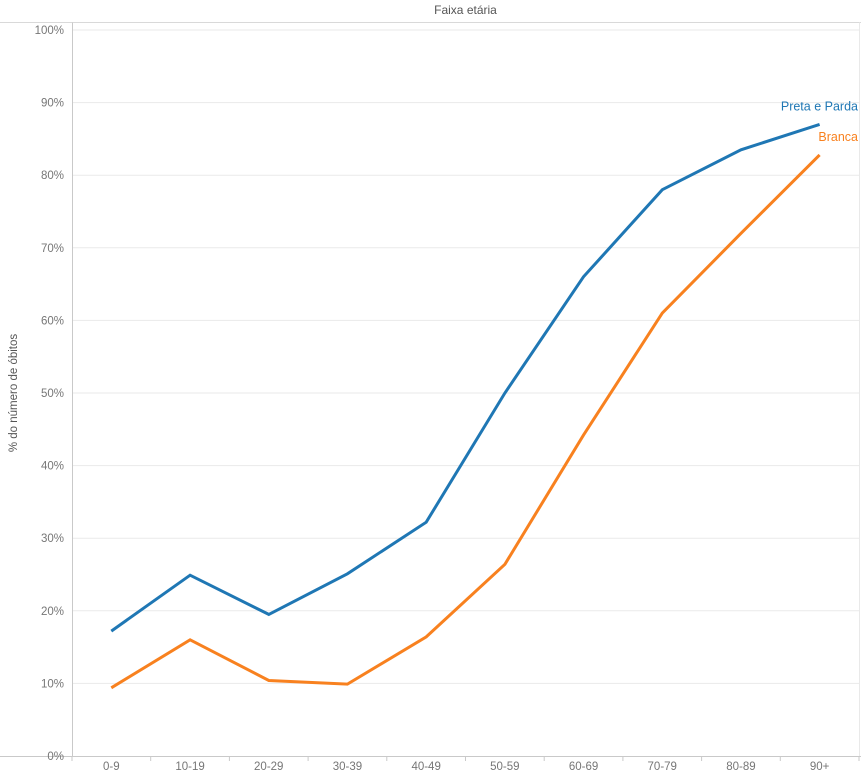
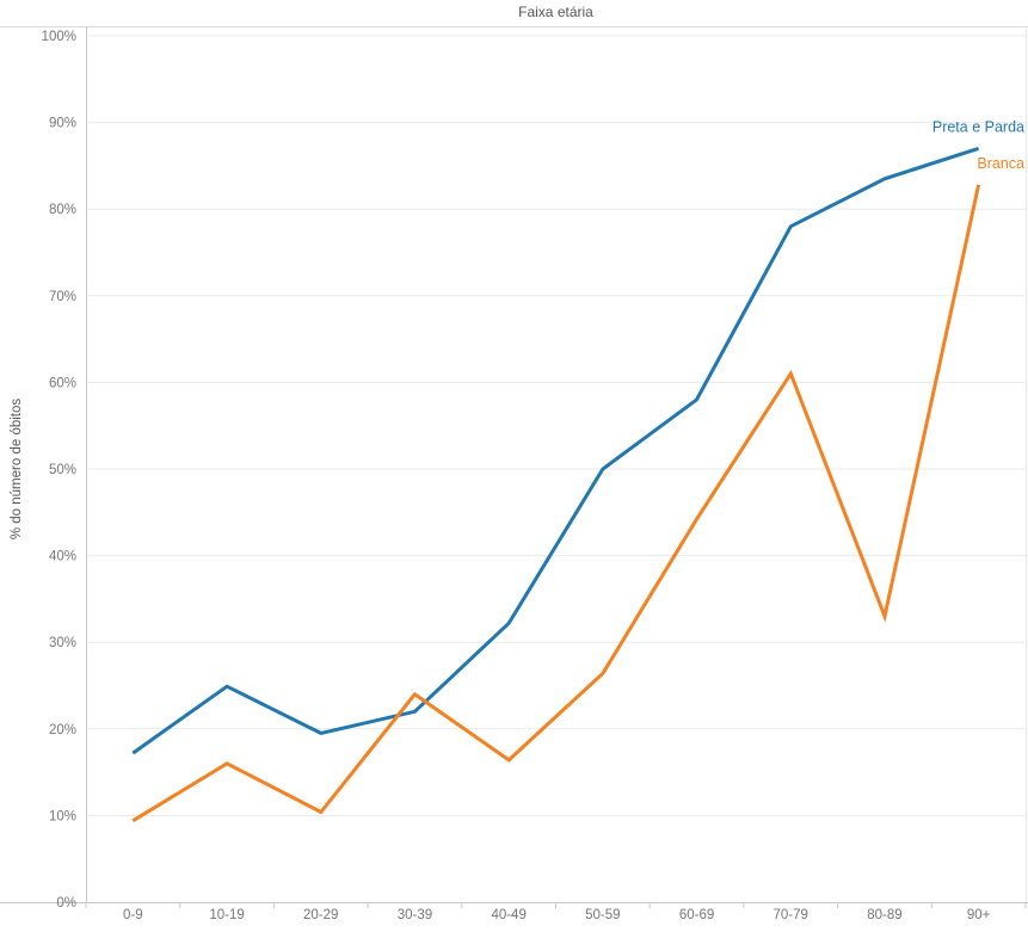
Preta e Parda/30-39: 25% -> 22%
Branca/30-39: 10% -> 24%
Preta e Parda/60-69: 66% -> 58%
Branca/80-89: 72% -> 33%
